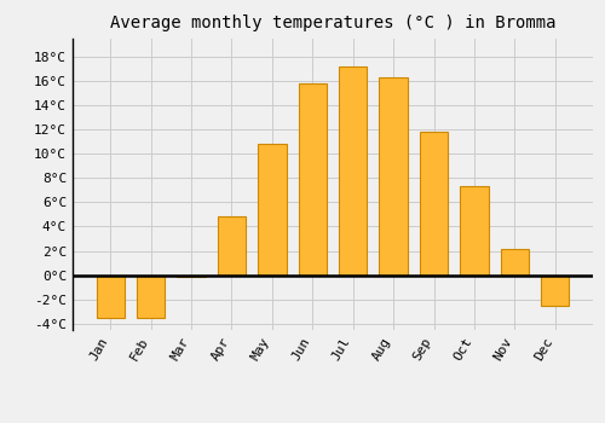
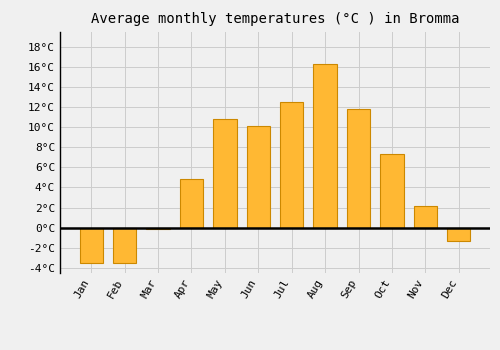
Jun: 15.8°C -> 10.1°C
Jul: 17.2°C -> 12.5°C
Dec: -2.5°C -> -1.3°C
